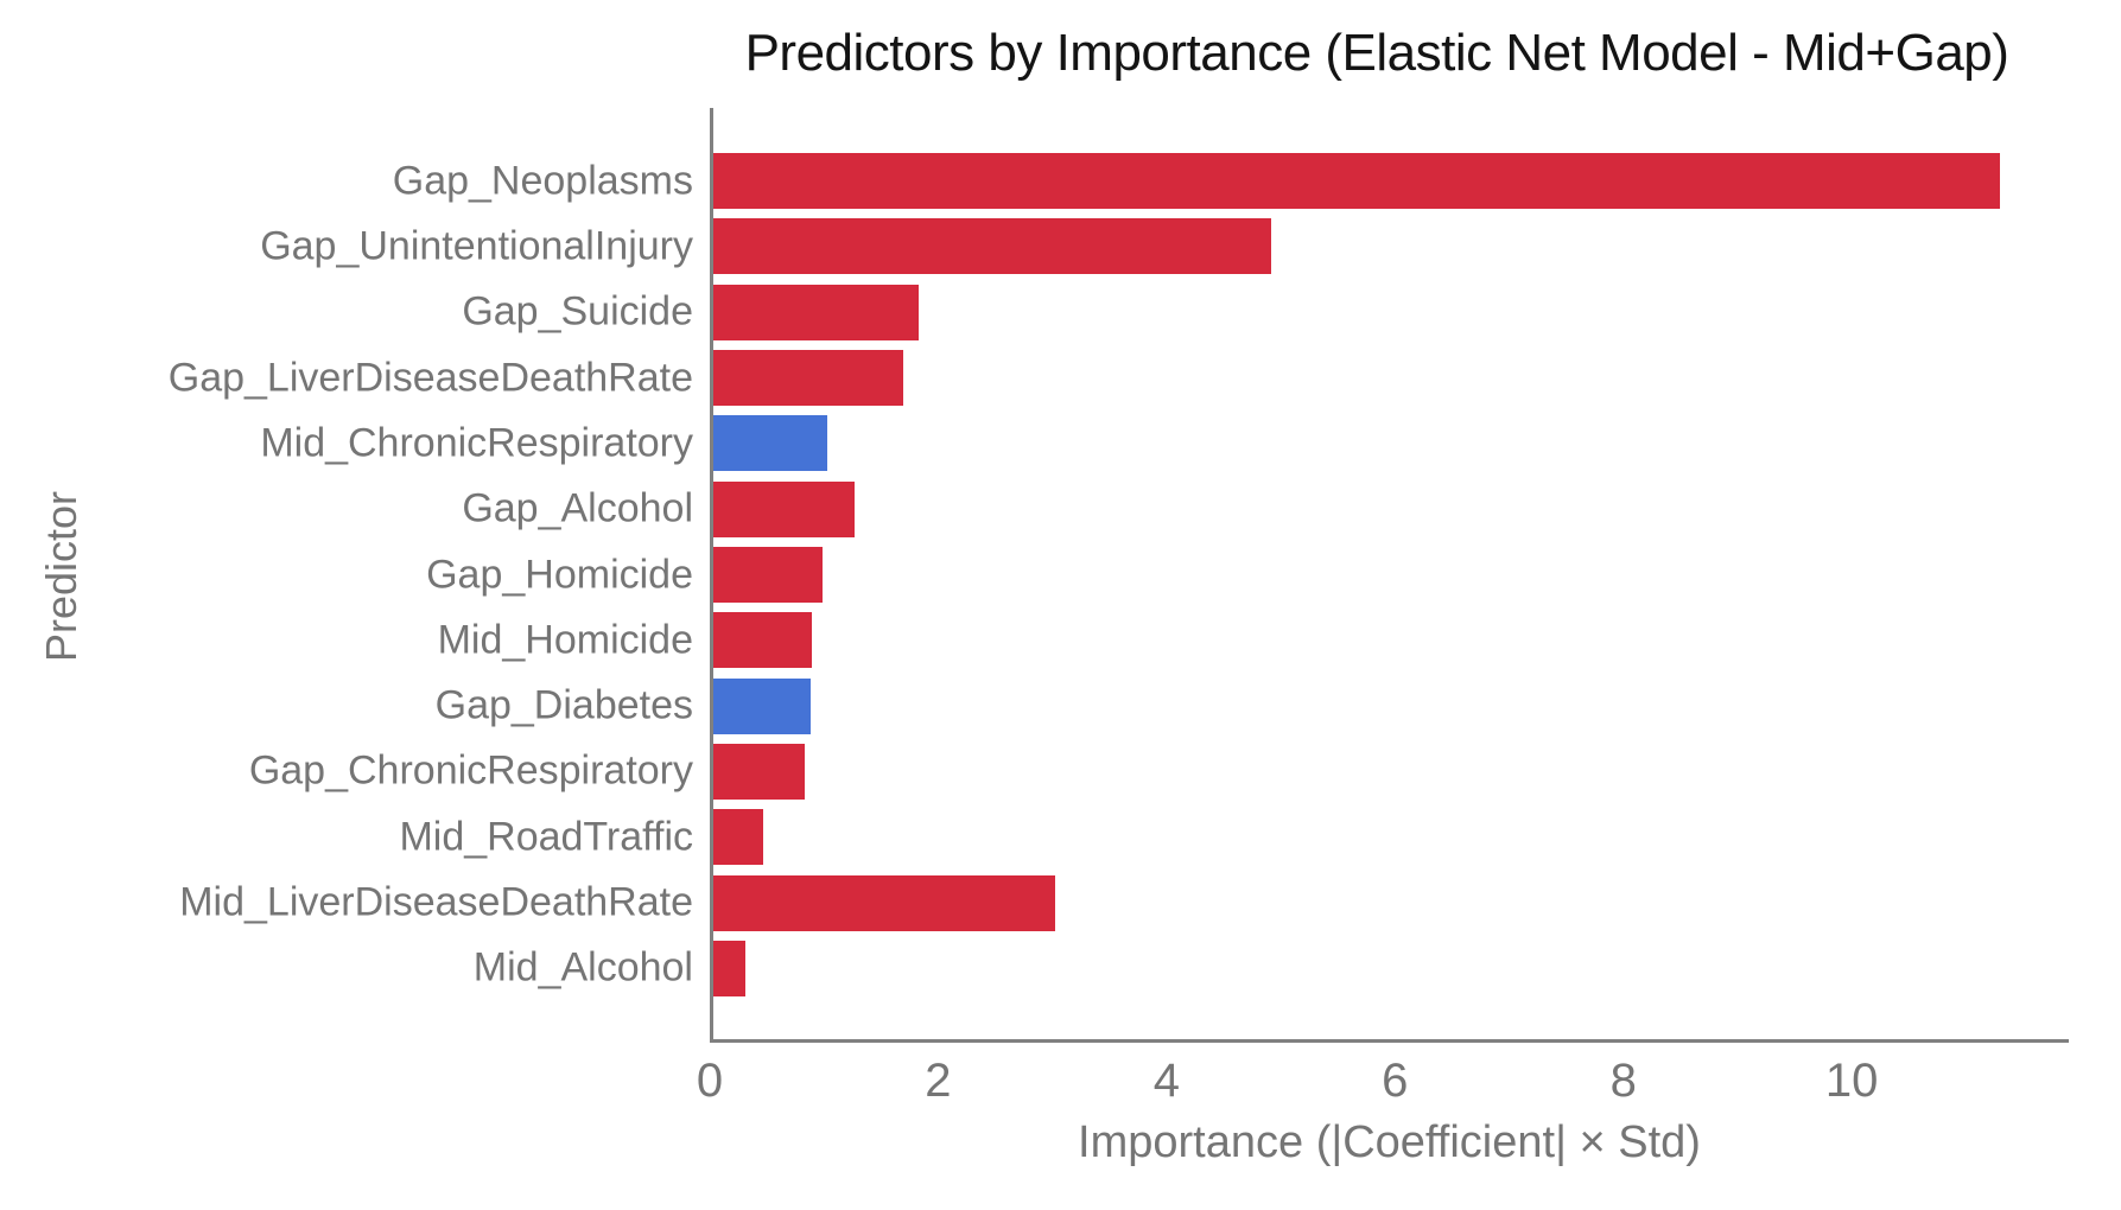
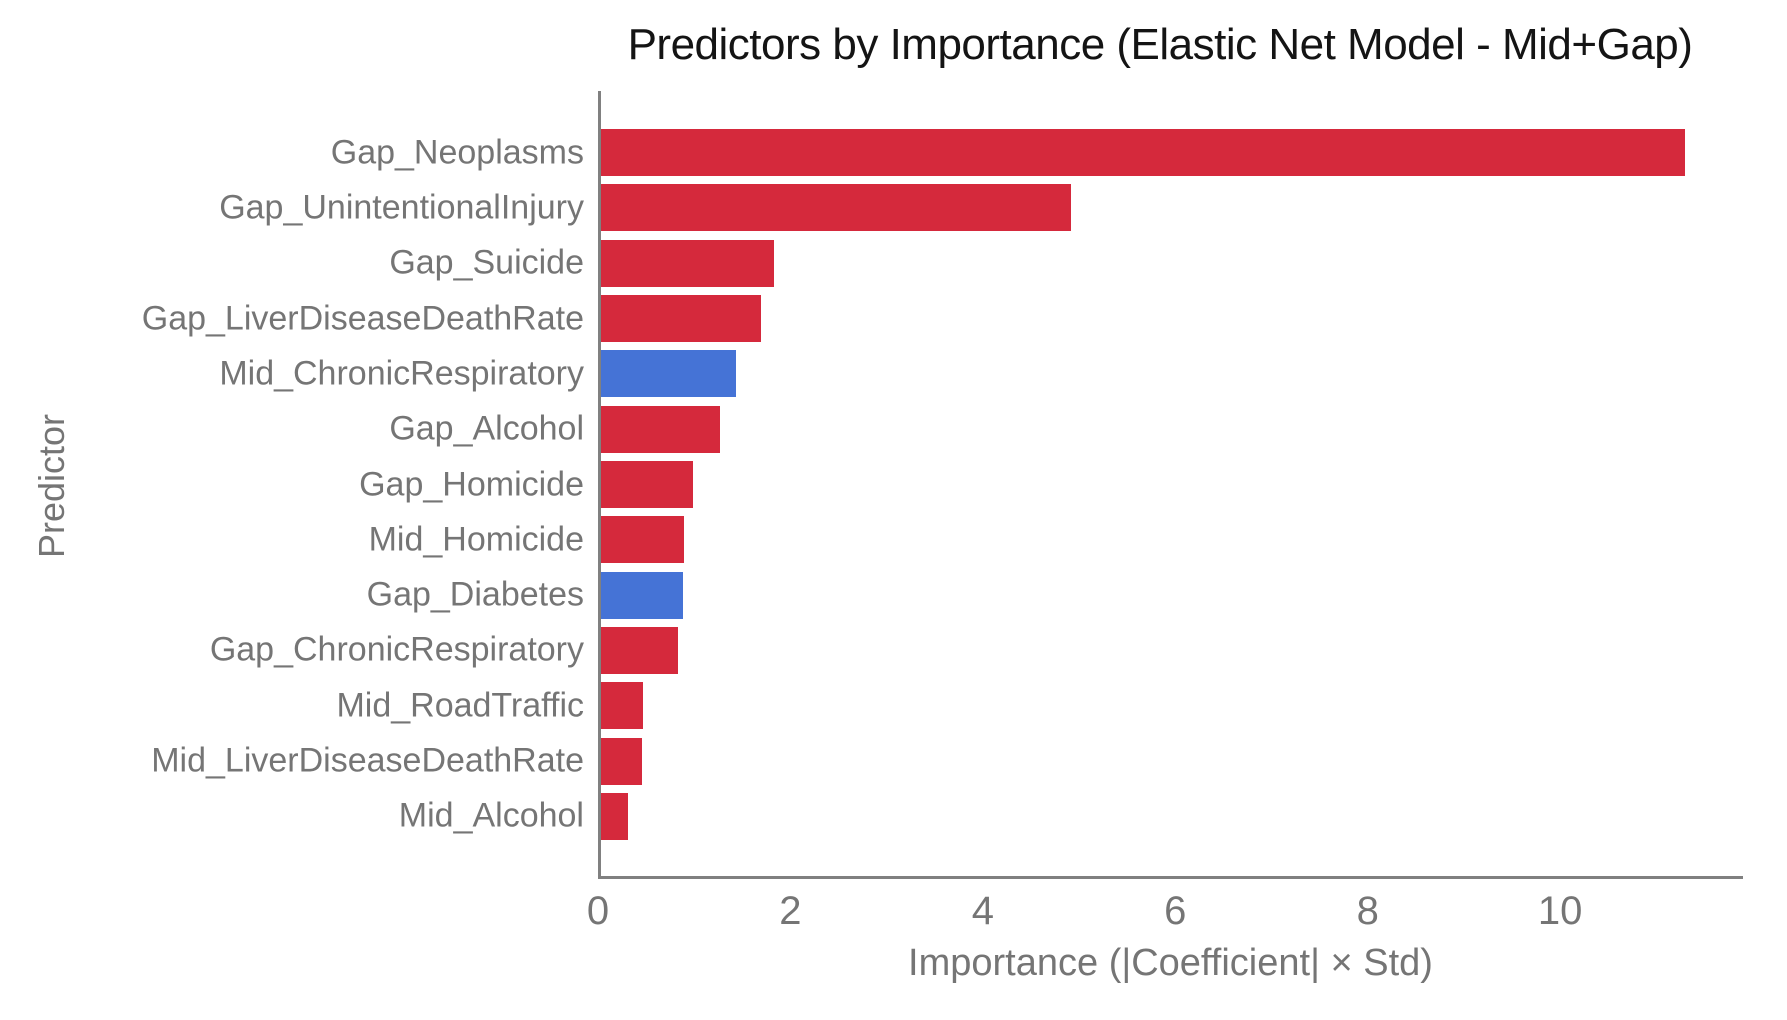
Mid_ChronicRespiratory: 1.0 -> 1.4
Mid_LiverDiseaseDeathRate: 3.0 -> 0.4
